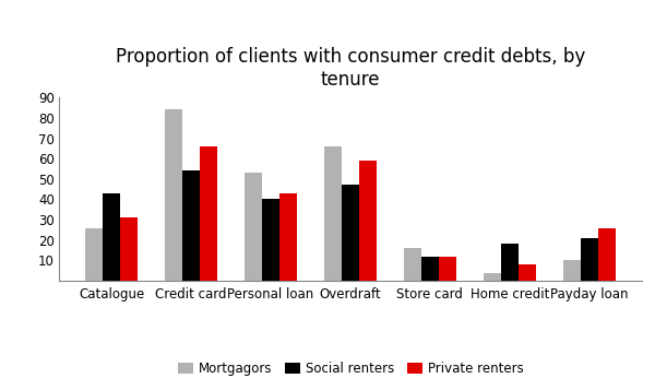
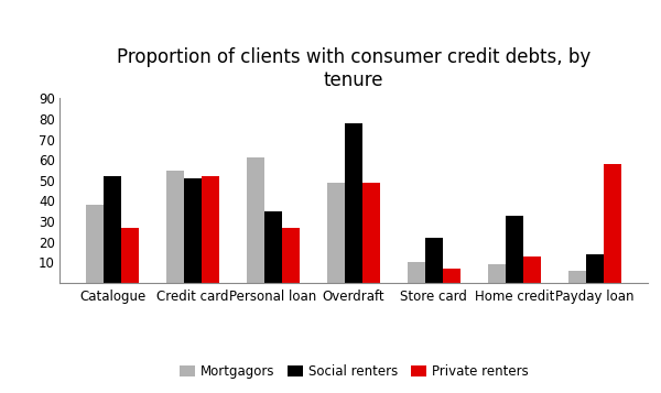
Mortgagors/Catalogue: 26 -> 38
Social renters/Catalogue: 43 -> 52
Private renters/Catalogue: 31 -> 27
Mortgagors/Credit card: 84 -> 55
Social renters/Credit card: 54 -> 51
Private renters/Credit card: 66 -> 52
Mortgagors/Personal loan: 53 -> 61
Social renters/Personal loan: 40 -> 35
Private renters/Personal loan: 43 -> 27
Mortgagors/Overdraft: 66 -> 49
Social renters/Overdraft: 47 -> 78
Private renters/Overdraft: 59 -> 49
Mortgagors/Store card: 16 -> 10
Social renters/Store card: 12 -> 22
Private renters/Store card: 12 -> 7
Mortgagors/Home credit: 4 -> 9
Social renters/Home credit: 18 -> 33
Private renters/Home credit: 8 -> 13
Mortgagors/Payday loan: 10 -> 6
Social renters/Payday loan: 21 -> 14
Private renters/Payday loan: 26 -> 58
